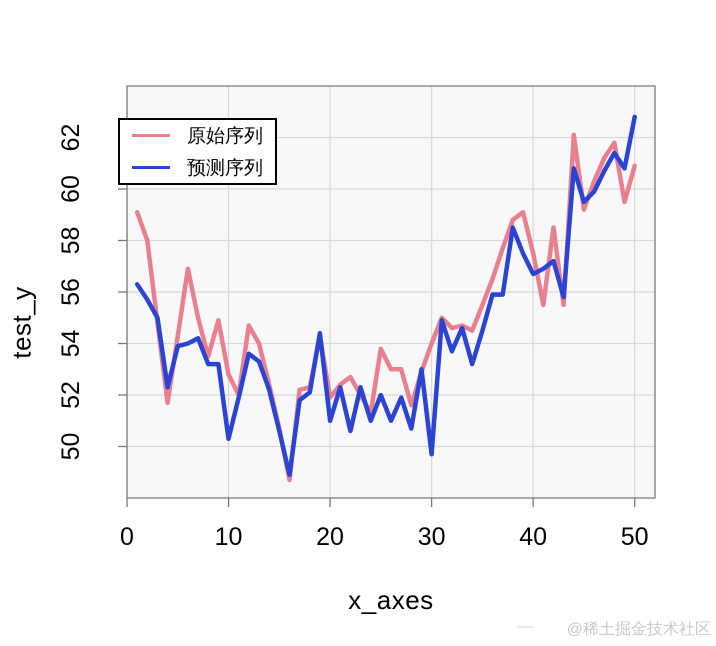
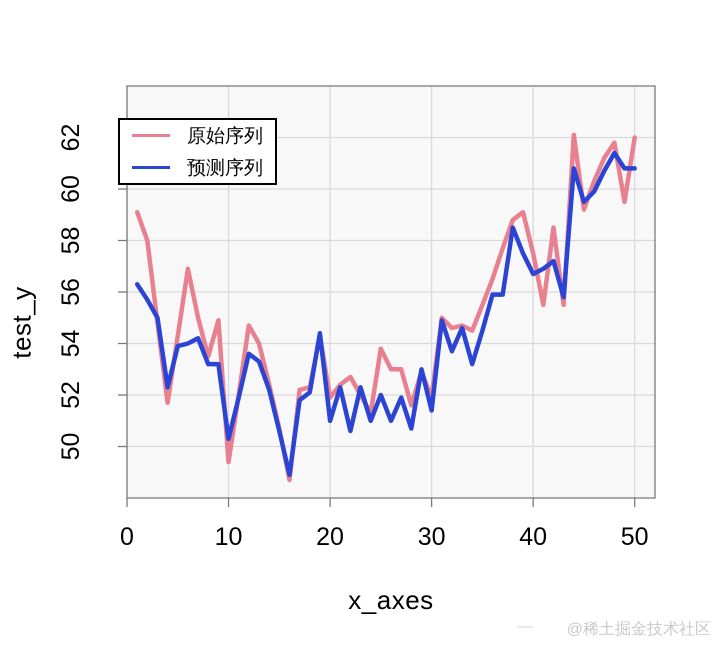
原始序列/10: 52.8 -> 49.4
原始序列/30: 54.0 -> 51.9
预测序列/30: 49.7 -> 51.4
原始序列/50: 60.9 -> 62.0
预测序列/50: 62.8 -> 60.8
